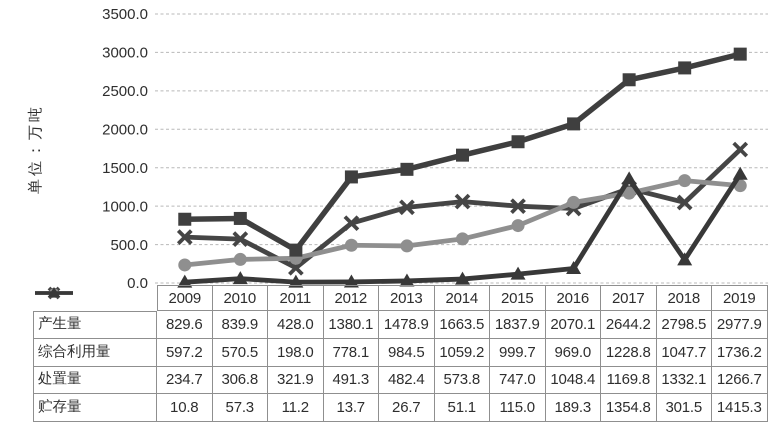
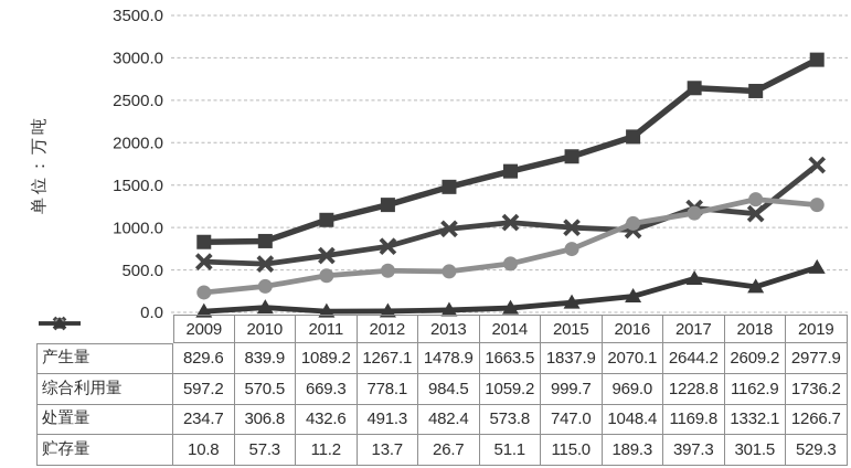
产生量/2011: 428.0 -> 1089.2
综合利用量/2011: 198.0 -> 669.3
处置量/2011: 321.9 -> 432.6
产生量/2012: 1380.1 -> 1267.1
贮存量/2017: 1354.8 -> 397.3
产生量/2018: 2798.5 -> 2609.2
综合利用量/2018: 1047.7 -> 1162.9
贮存量/2019: 1415.3 -> 529.3
